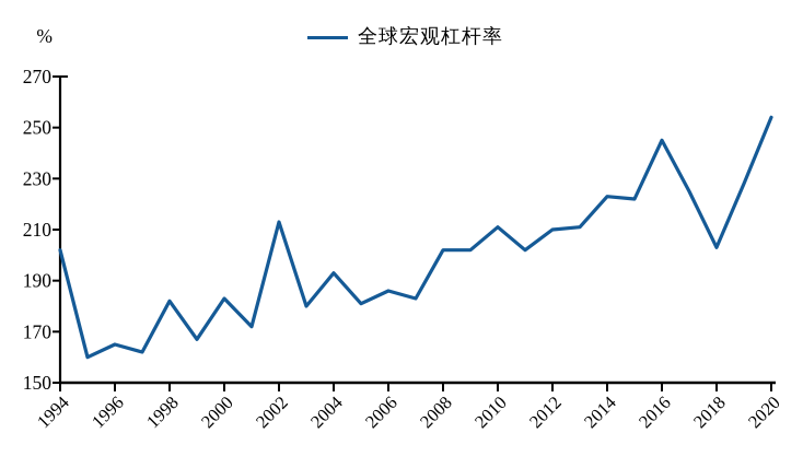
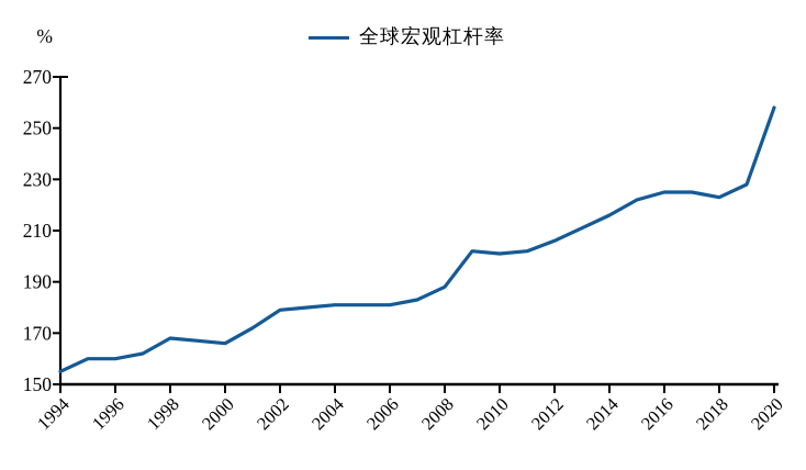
1994: 202 -> 155
1996: 165 -> 160
1998: 182 -> 168
2000: 183 -> 166
2002: 213 -> 179
2004: 193 -> 181
2006: 186 -> 181
2008: 202 -> 188
2010: 211 -> 201
2012: 210 -> 206
2014: 223 -> 216
2016: 245 -> 225
2018: 203 -> 223
2020: 254 -> 258
